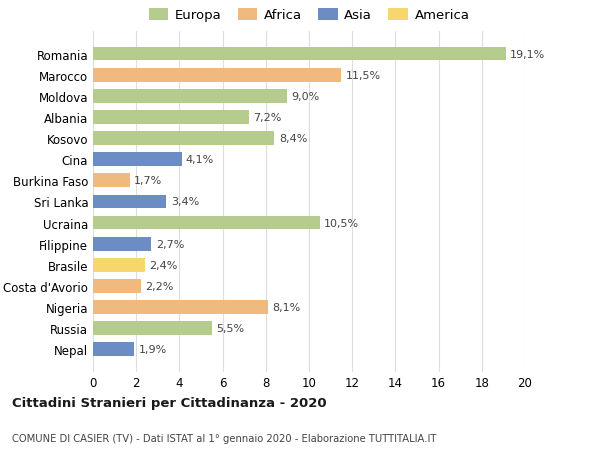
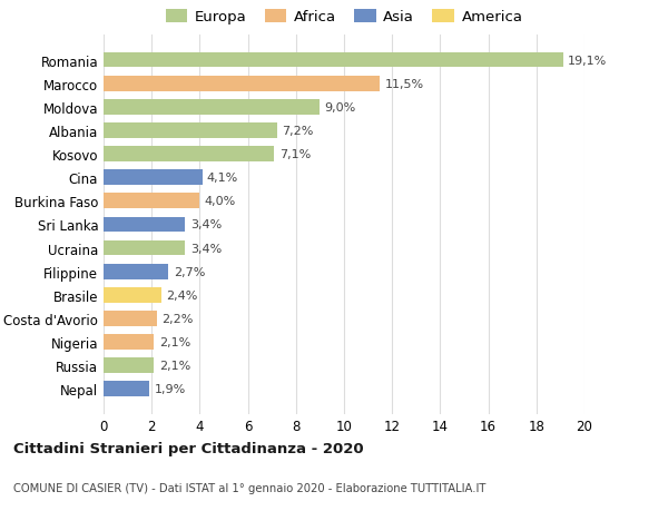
Kosovo: 8,4% -> 7,1%
Burkina Faso: 1,7% -> 4,0%
Ucraina: 10,5% -> 3,4%
Nigeria: 8,1% -> 2,1%
Russia: 5,5% -> 2,1%
